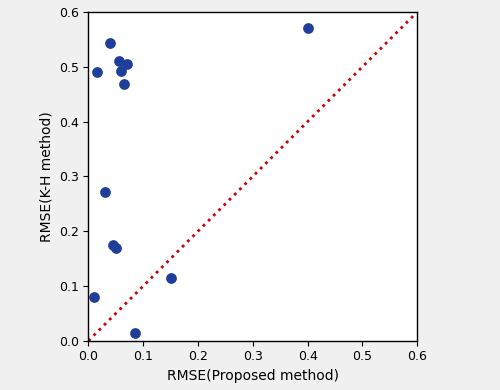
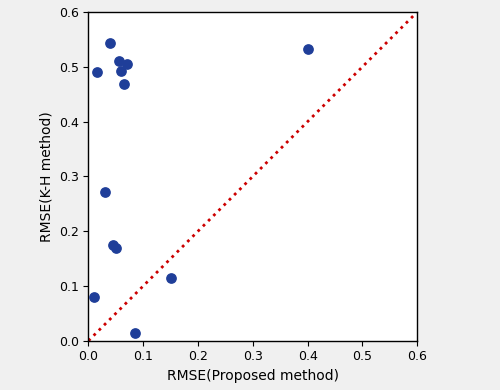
0.4: 0.570 -> 0.532
